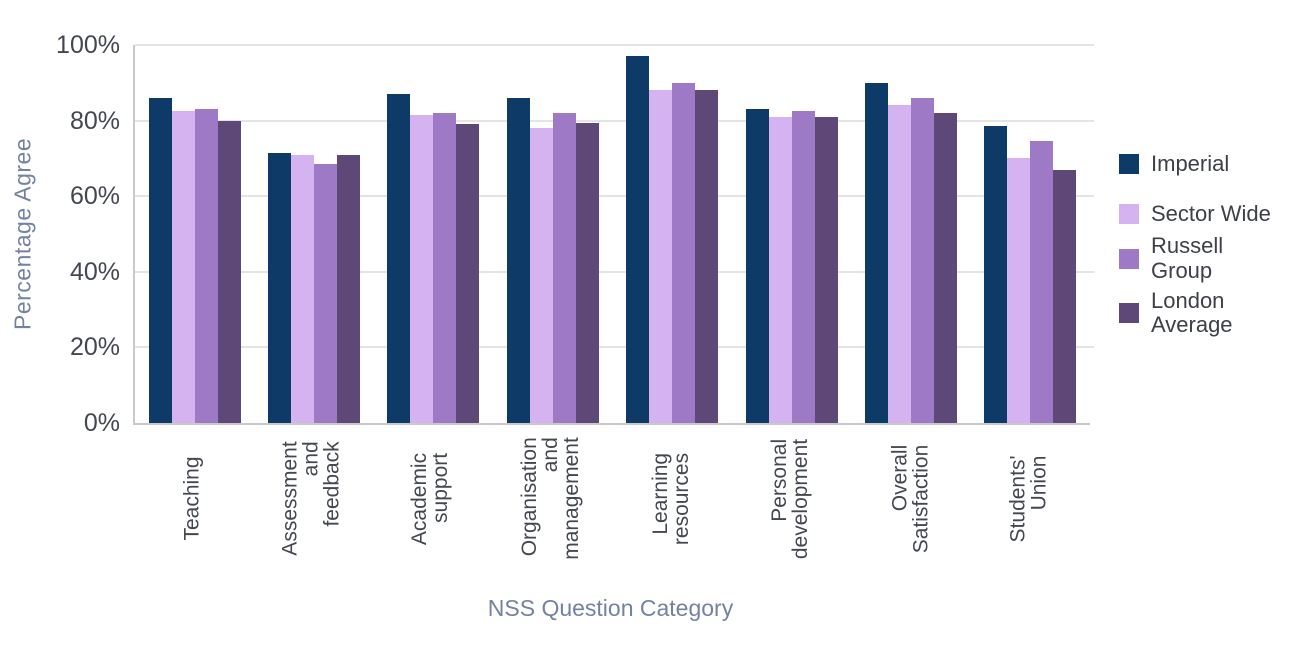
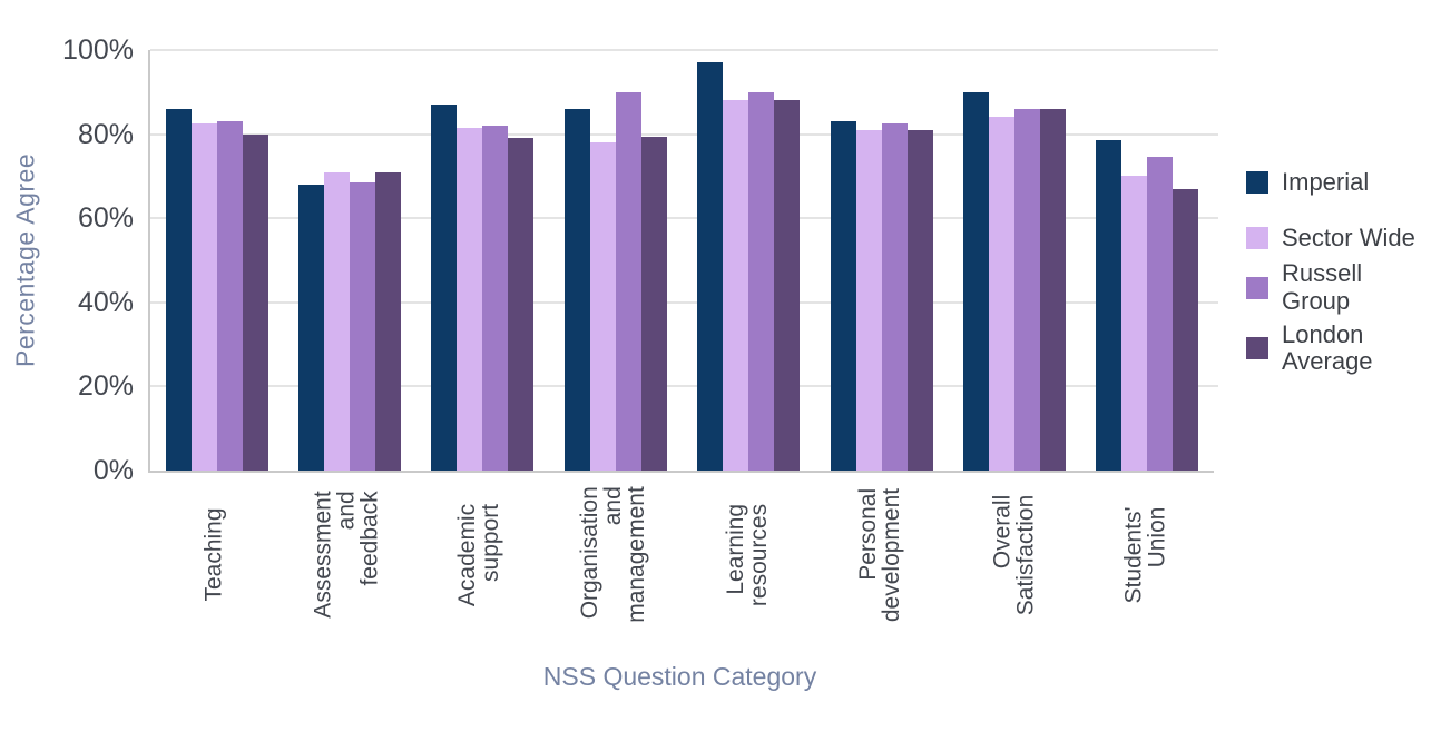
Imperial/Assessment and feedback: 72% -> 68%
Russell Group/Organisation and management: 82% -> 90%
London Average/Overall Satisfaction: 82% -> 86%
